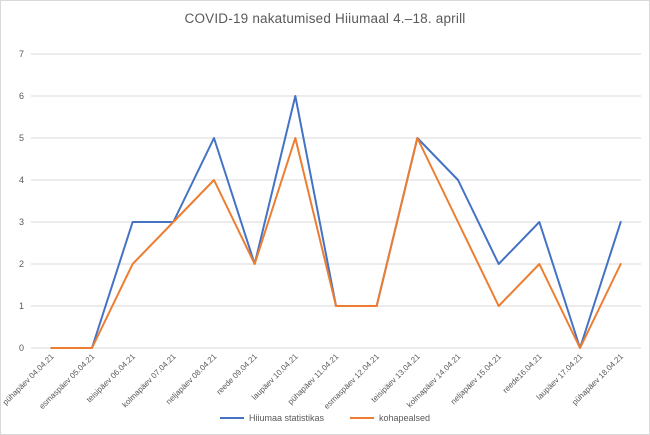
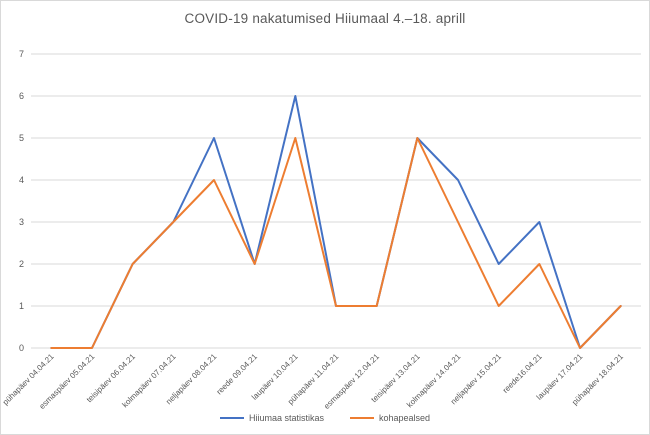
Hiiumaa statistikas/teisipäev 06.04.21: 3 -> 2
Hiiumaa statistikas/pühapäev 18.04.21: 3 -> 1
kohapealsed/pühapäev 18.04.21: 2 -> 1
